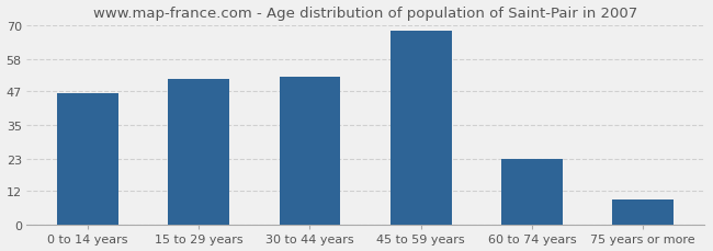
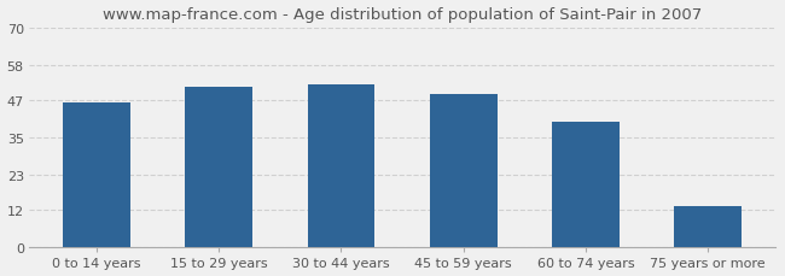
45 to 59 years: 68 -> 49
60 to 74 years: 23 -> 40
75 years or more: 9 -> 13
